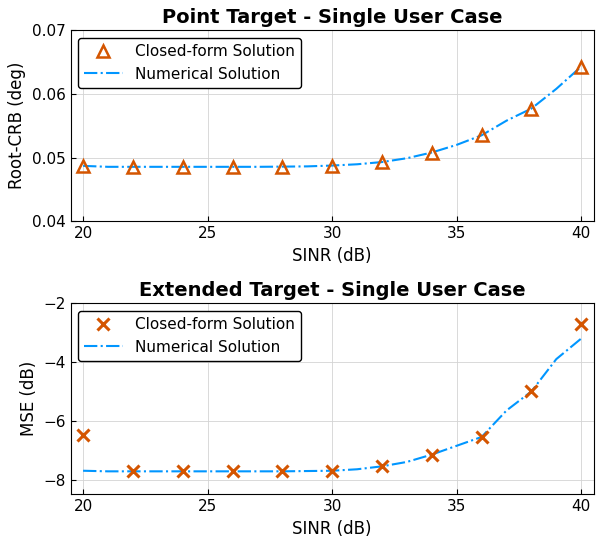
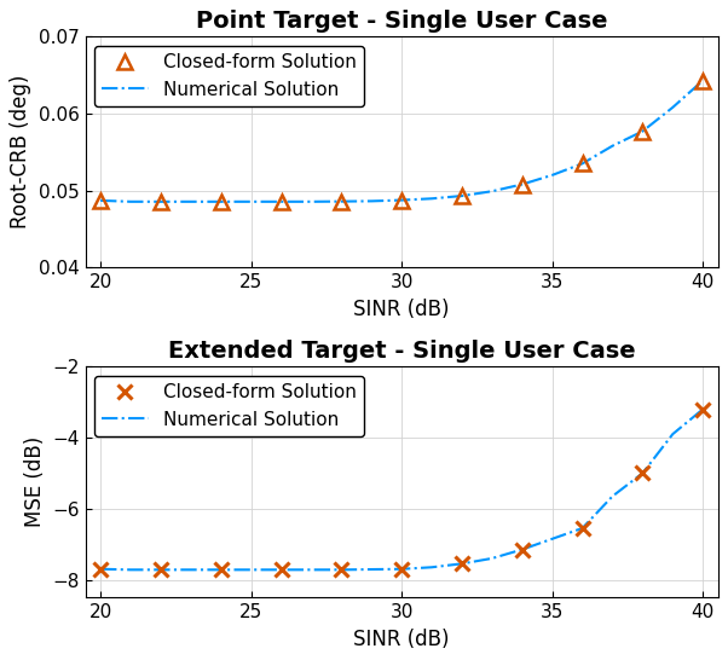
Extended Target - Single User Case/Closed-form Solution/20: -6.50 -> -7.70
Extended Target - Single User Case/Closed-form Solution/40: -2.70 -> -3.20
